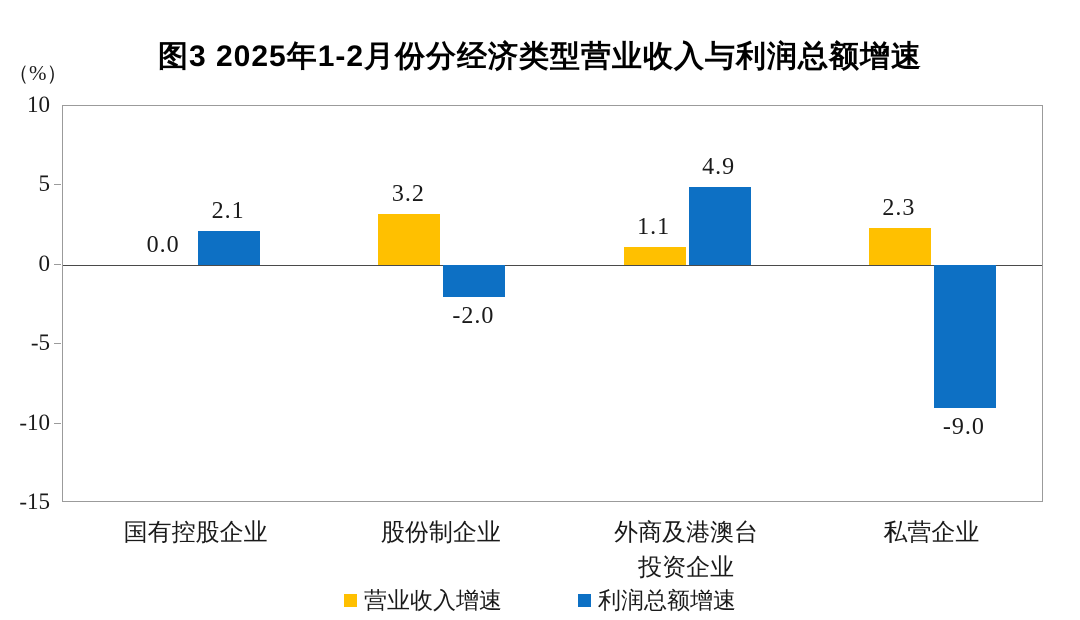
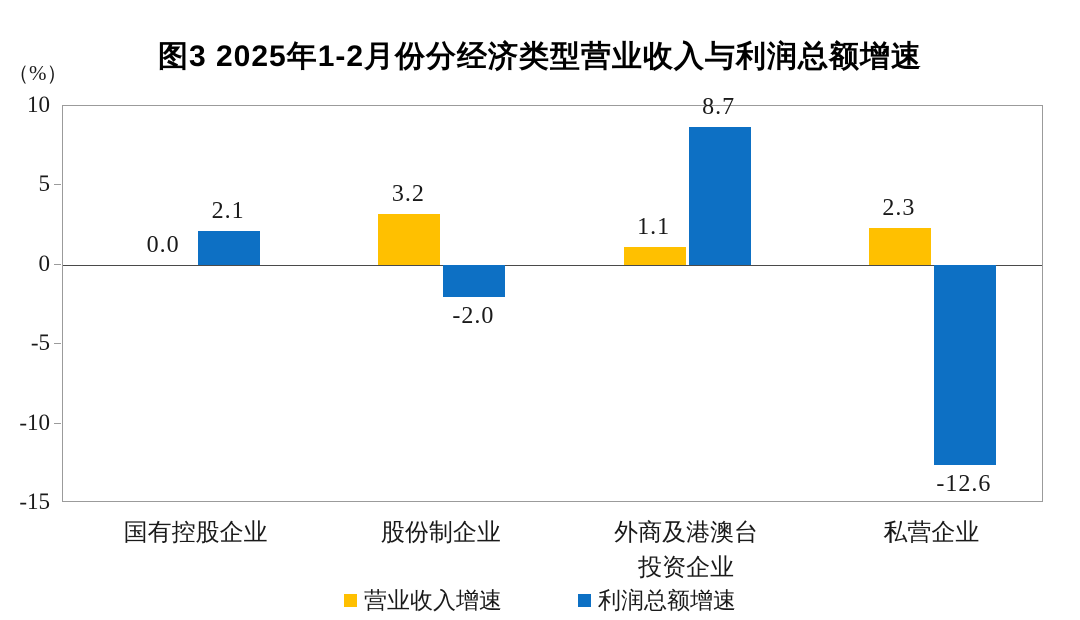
利润总额增速/外商及港澳台 投资企业: 4.9 -> 8.7
利润总额增速/私营企业: -9.0 -> -12.6
